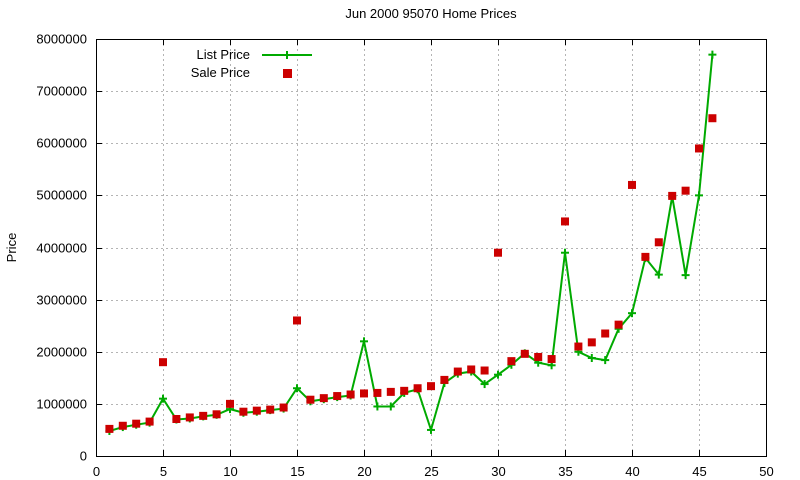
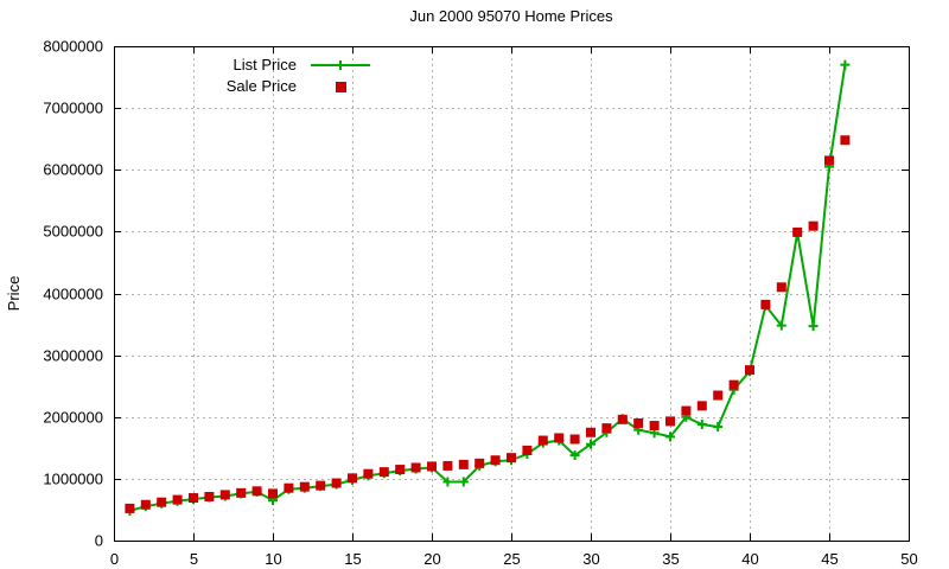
List Price/5: 1100000 -> 700000
Sale Price/5: 1800000 -> 700000
List Price/10: 900000 -> 600000
Sale Price/10: 1000000 -> 800000
List Price/15: 1300000 -> 1000000
Sale Price/15: 2600000 -> 1000000
List Price/20: 2200000 -> 1200000
List Price/25: 500000 -> 1300000
Sale Price/30: 3900000 -> 1800000
List Price/35: 3900000 -> 1700000
Sale Price/35: 4500000 -> 1900000
Sale Price/40: 5200000 -> 2800000
List Price/45: 5000000 -> 6000000
Sale Price/45: 5900000 -> 6200000
